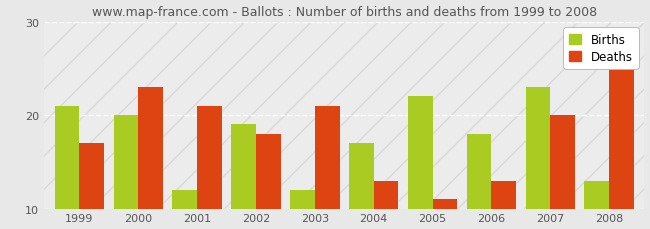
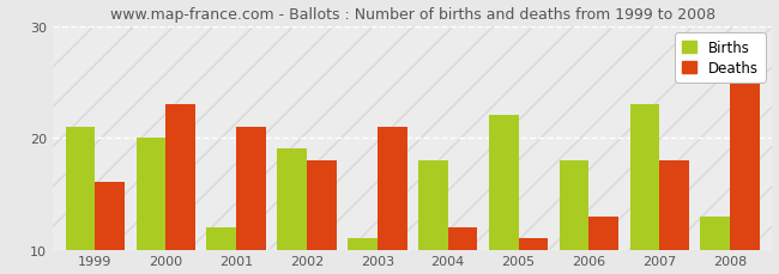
Deaths/1999: 17 -> 16
Births/2003: 12 -> 11
Births/2004: 17 -> 18
Deaths/2004: 13 -> 12
Deaths/2007: 20 -> 18
